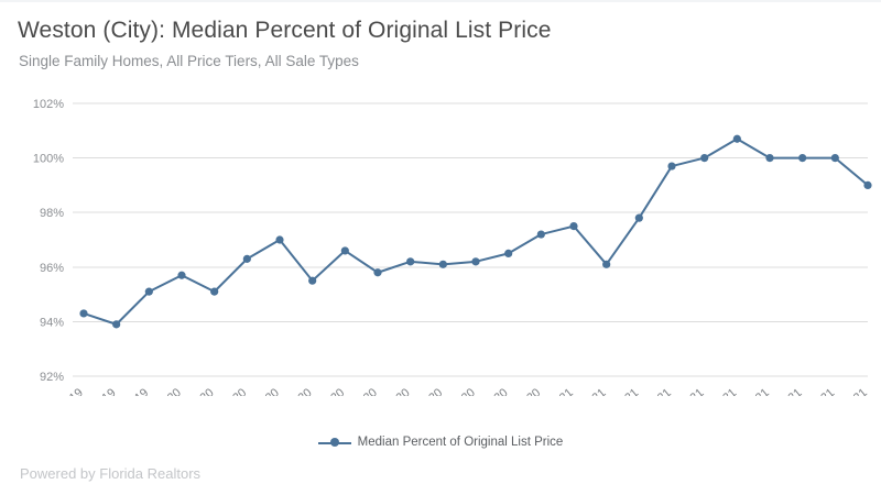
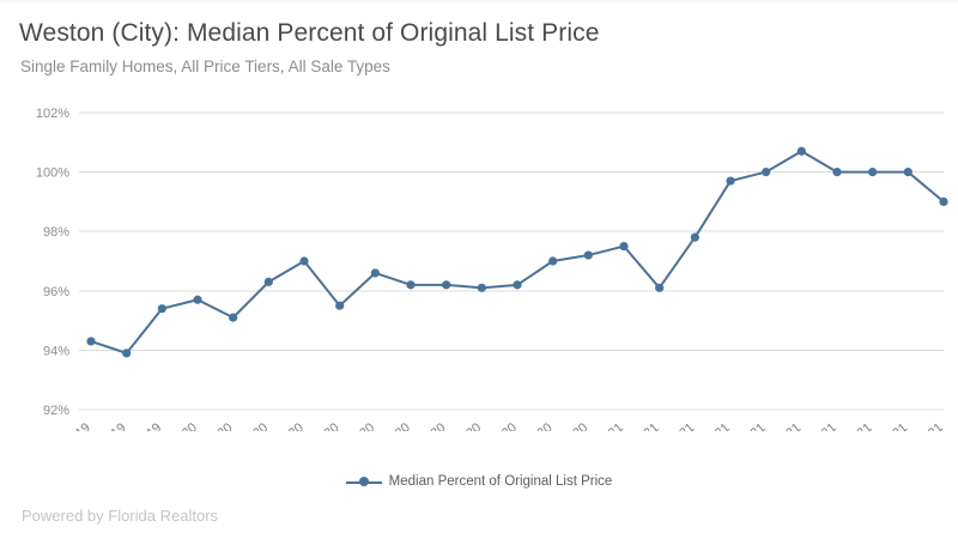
Dec 2019: 95.1% -> 95.4%
Jul 2020: 95.8% -> 96.2%
Nov 2020: 96.5% -> 97.0%
